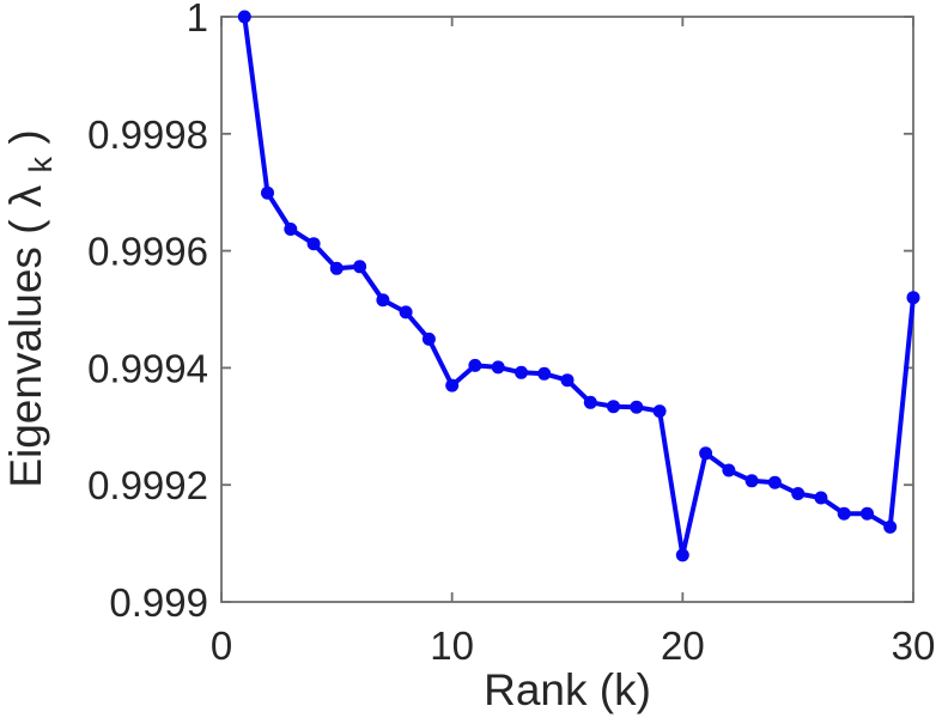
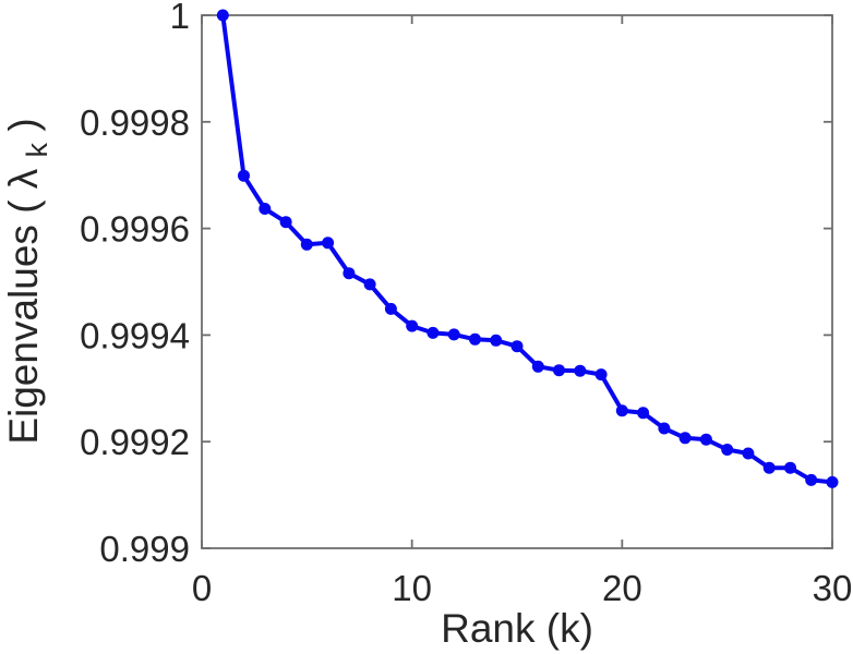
10: 0.99937 -> 0.99942
20: 0.99908 -> 0.99926
30: 0.99952 -> 0.99912
